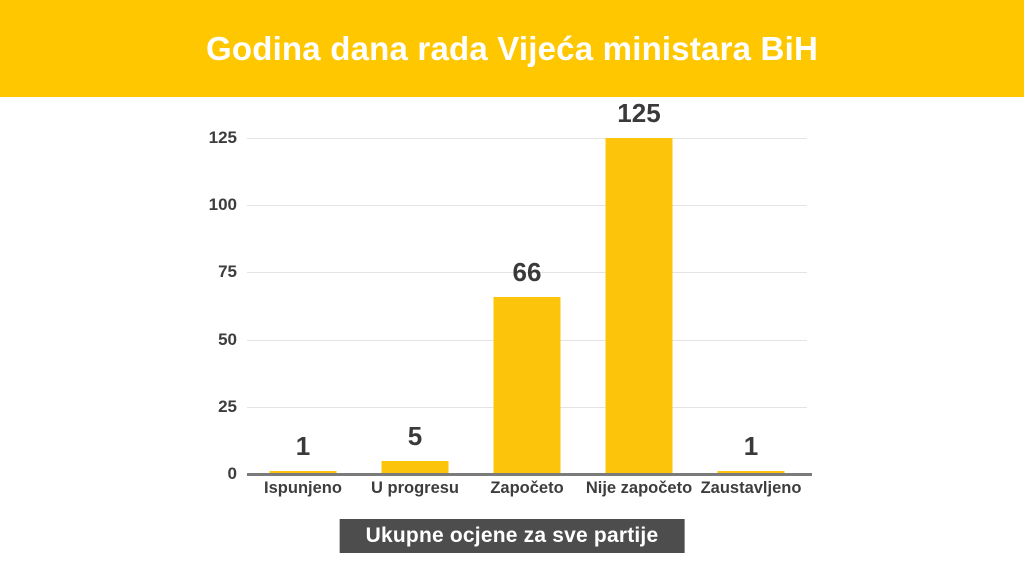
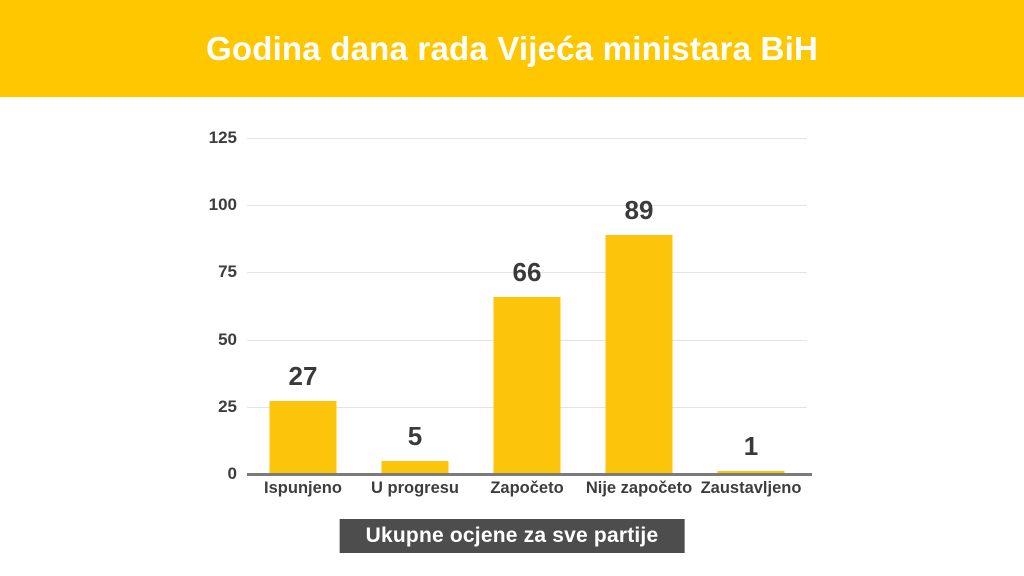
Ispunjeno: 1 -> 27
Nije započeto: 125 -> 89
